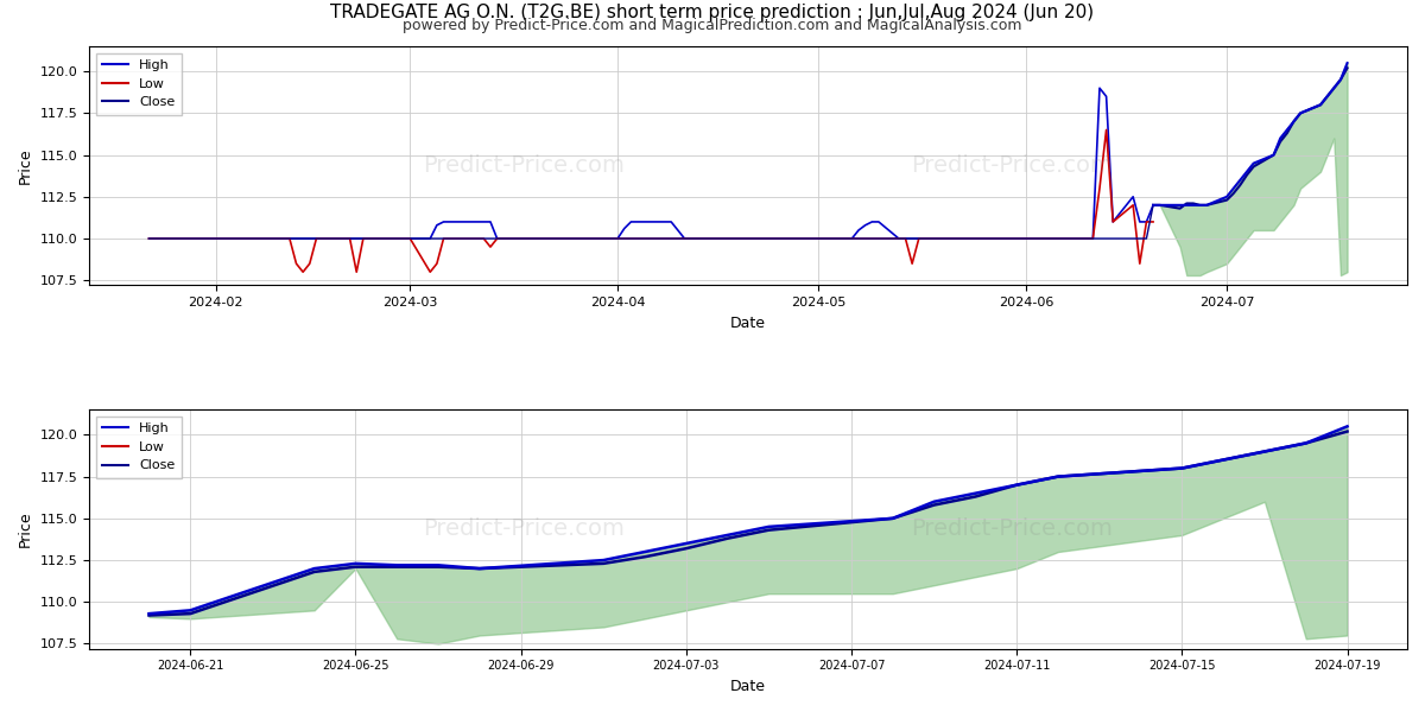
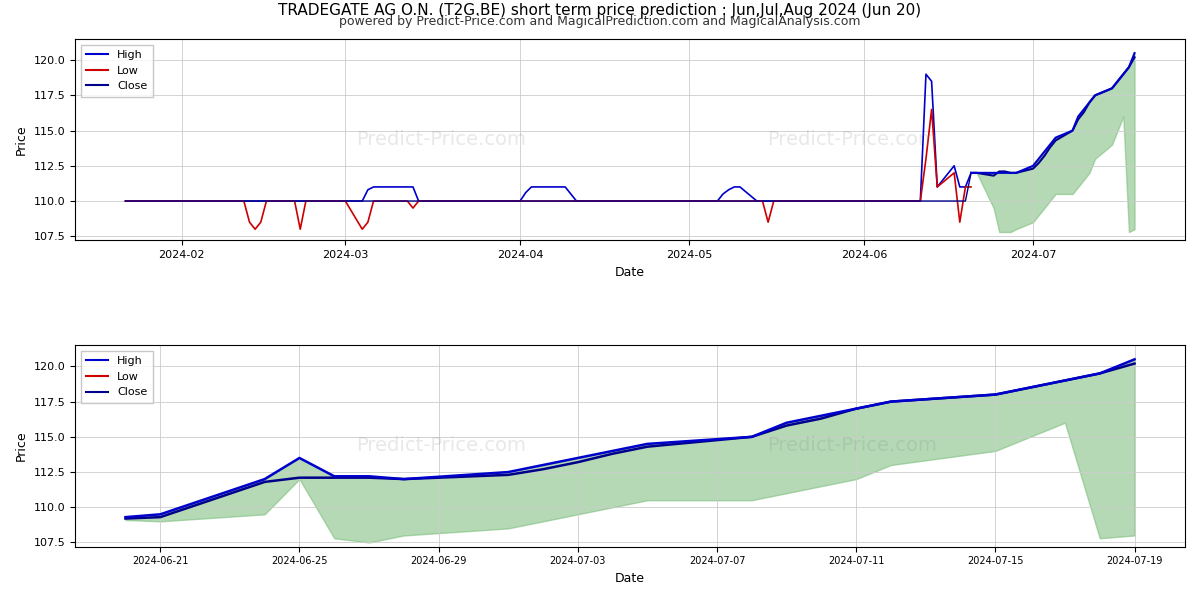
High/2024-06-25: 112.3 -> 113.5
